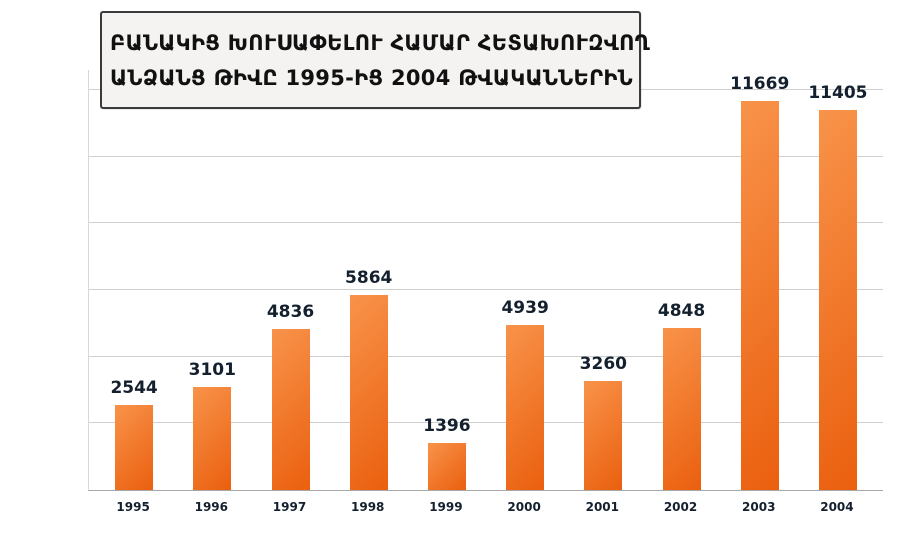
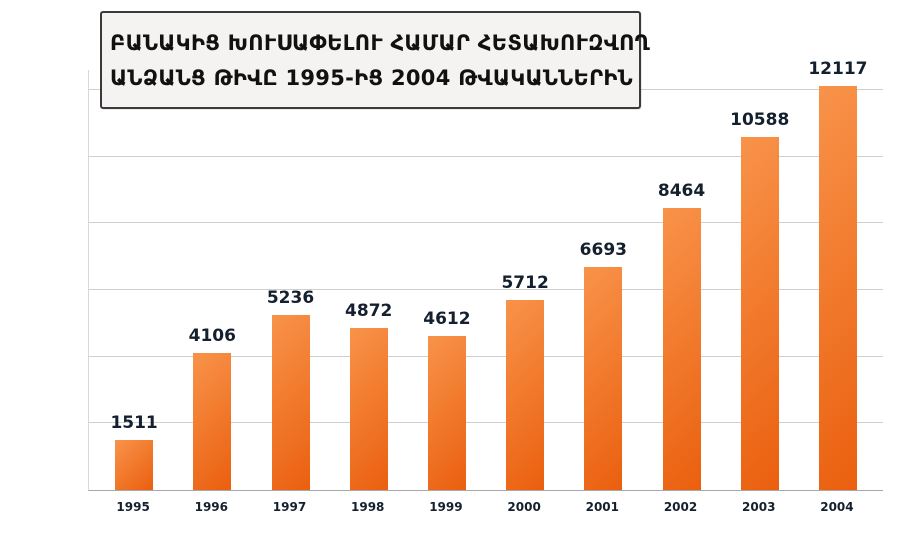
1995: 2544 -> 1511
1996: 3101 -> 4106
1997: 4836 -> 5236
1998: 5864 -> 4872
1999: 1396 -> 4612
2000: 4939 -> 5712
2001: 3260 -> 6693
2002: 4848 -> 8464
2003: 11669 -> 10588
2004: 11405 -> 12117
